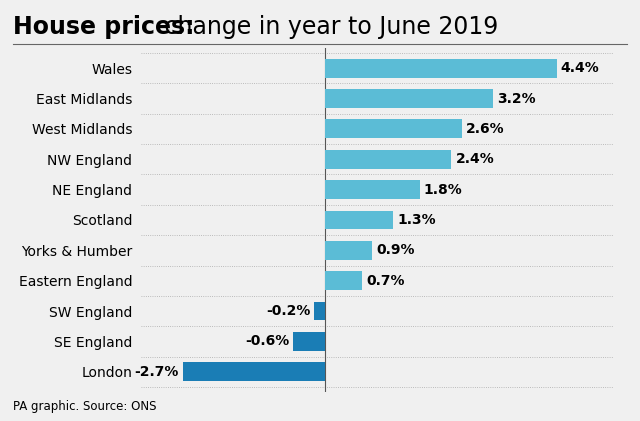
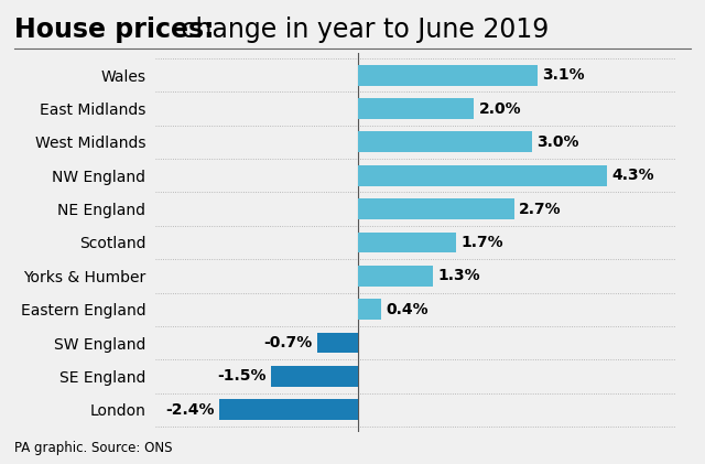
Wales: 4.4% -> 3.1%
East Midlands: 3.2% -> 2.0%
West Midlands: 2.6% -> 3.0%
NW England: 2.4% -> 4.3%
NE England: 1.8% -> 2.7%
Scotland: 1.3% -> 1.7%
Yorks & Humber: 0.9% -> 1.3%
Eastern England: 0.7% -> 0.4%
SW England: -0.2% -> -0.7%
SE England: -0.6% -> -1.5%
London: -2.7% -> -2.4%
